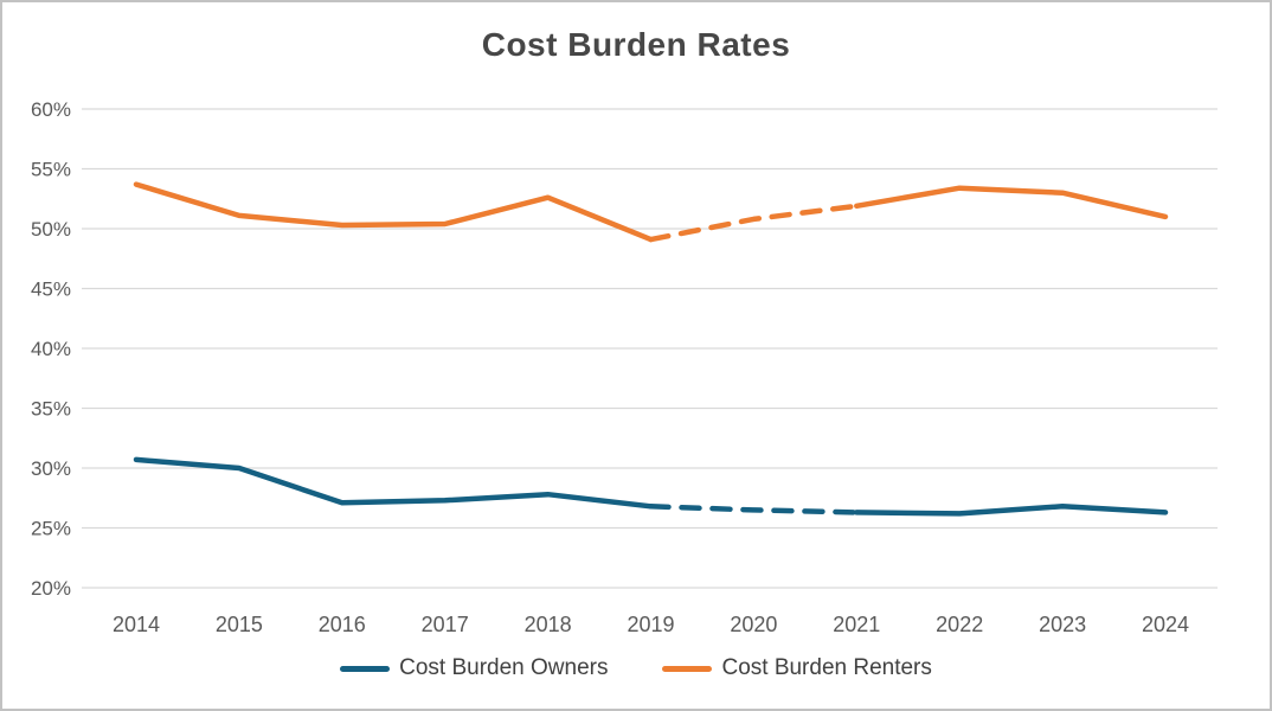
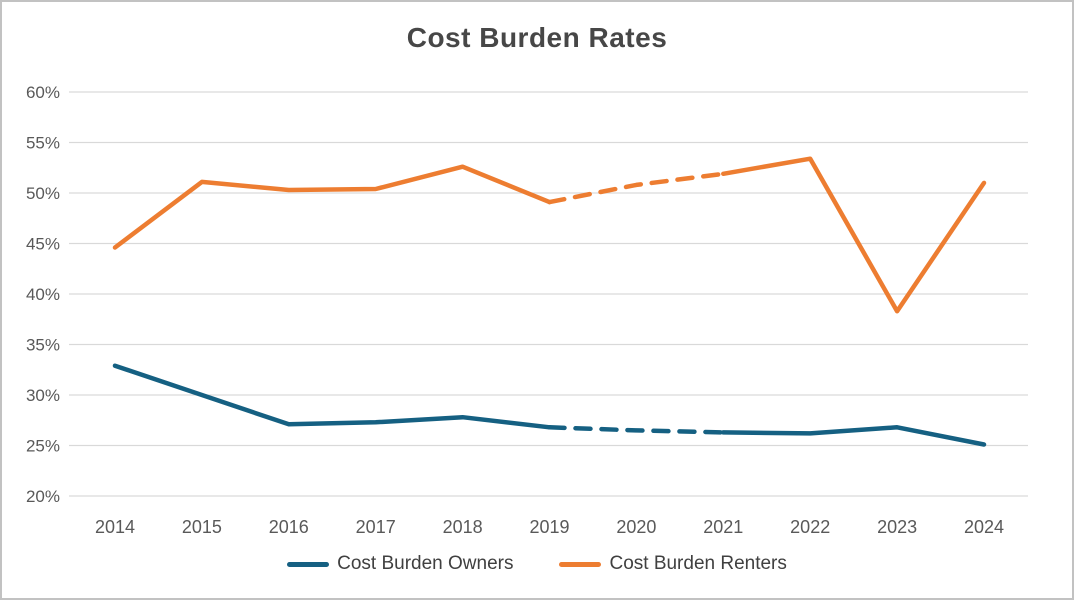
Cost Burden Owners/2014: 30.7% -> 32.9%
Cost Burden Renters/2014: 53.7% -> 44.6%
Cost Burden Renters/2023: 53.0% -> 38.3%
Cost Burden Owners/2024: 26.3% -> 25.1%
